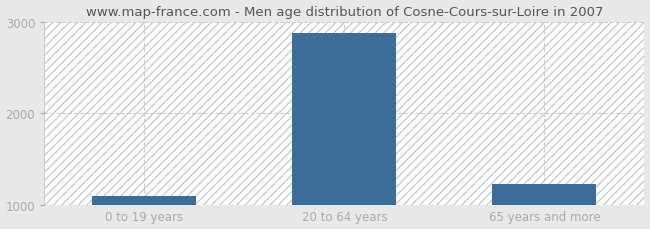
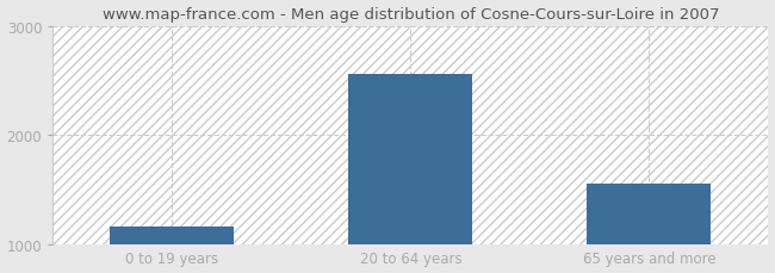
0 to 19 years: 1100 -> 1160
20 to 64 years: 2880 -> 2560
65 years and more: 1230 -> 1560
